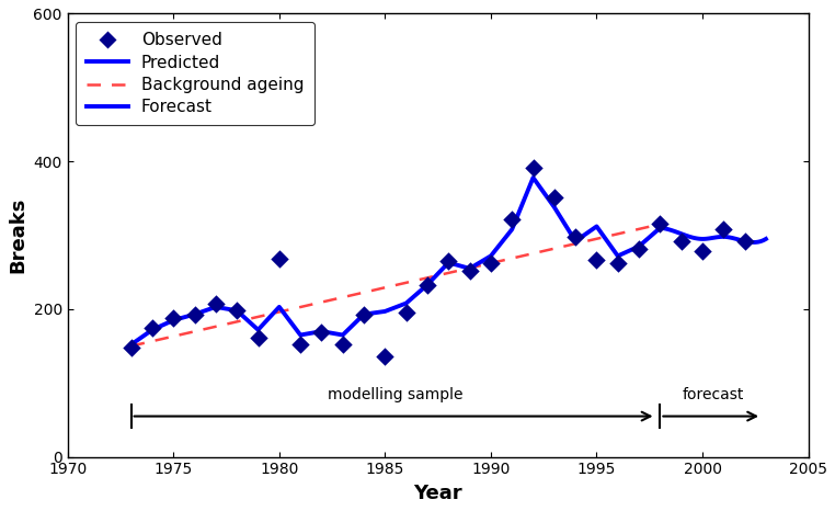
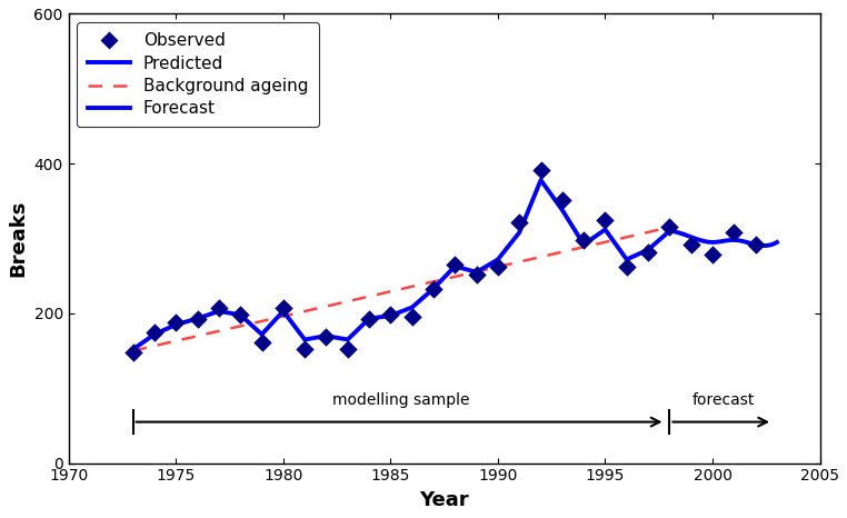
Observed/1980: 268 -> 207
Observed/1985: 136 -> 198
Observed/1995: 266 -> 325
